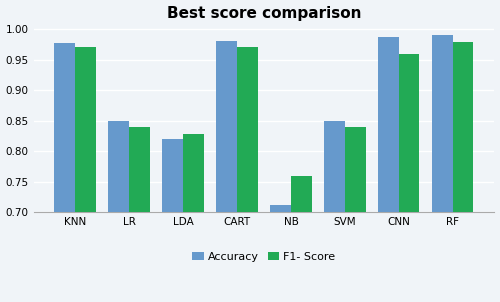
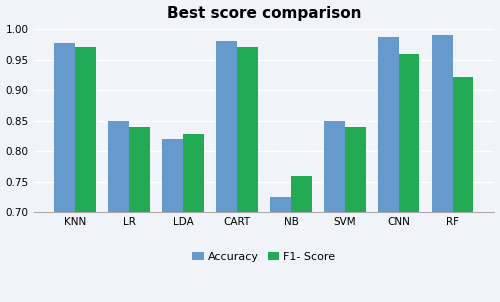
Accuracy/NB: 0.712 -> 0.726
F1- Score/RF: 0.978 -> 0.922
